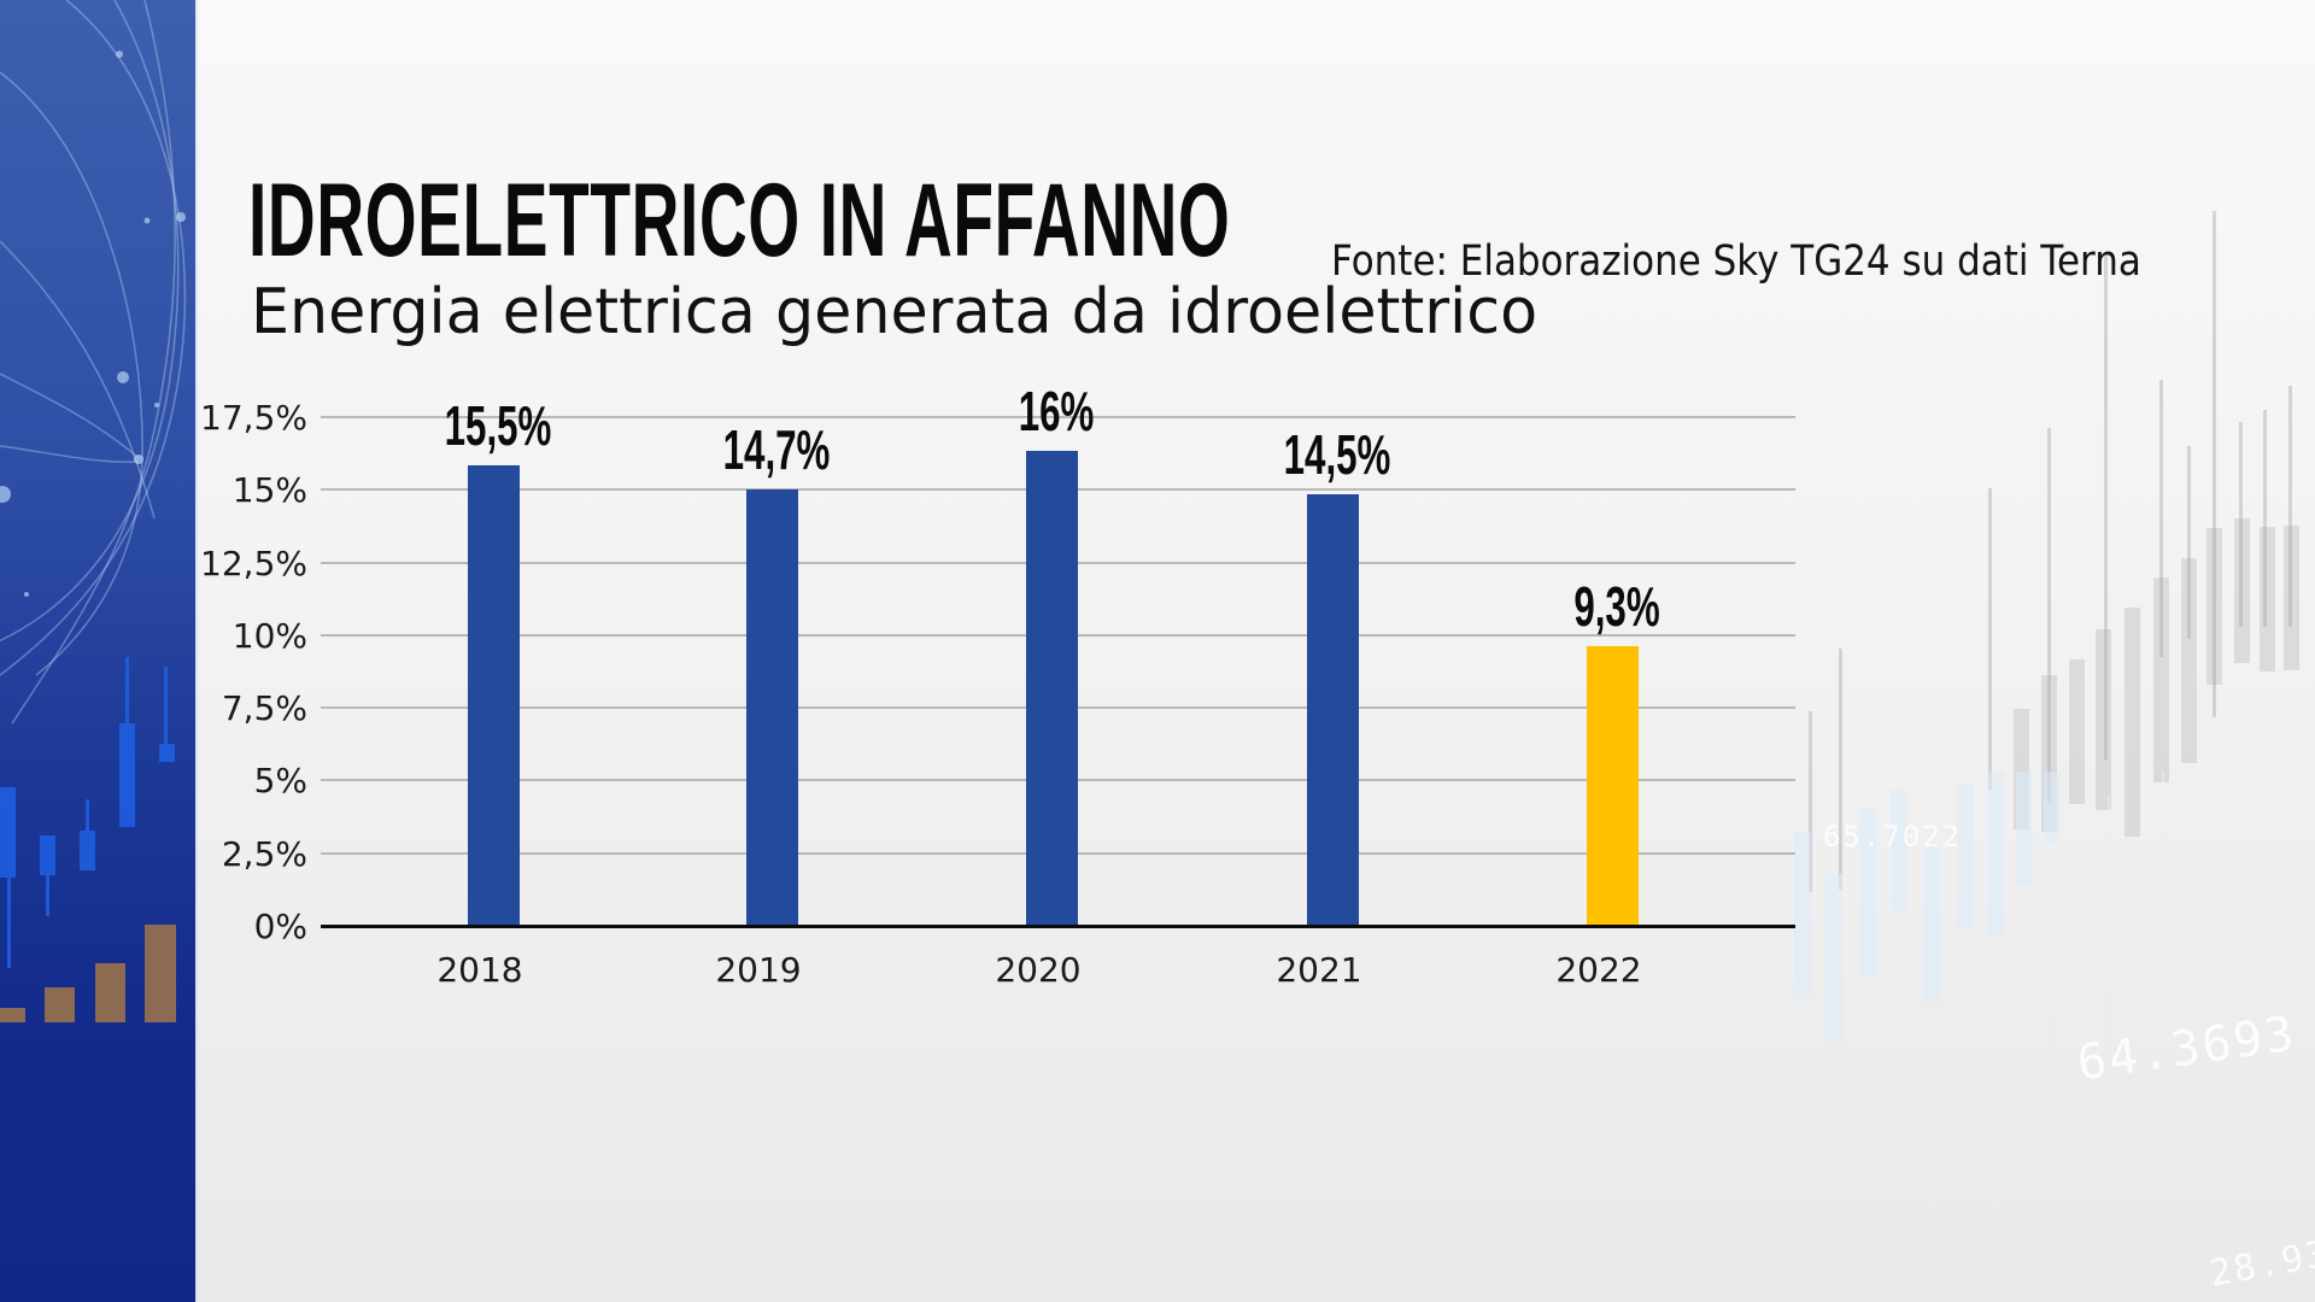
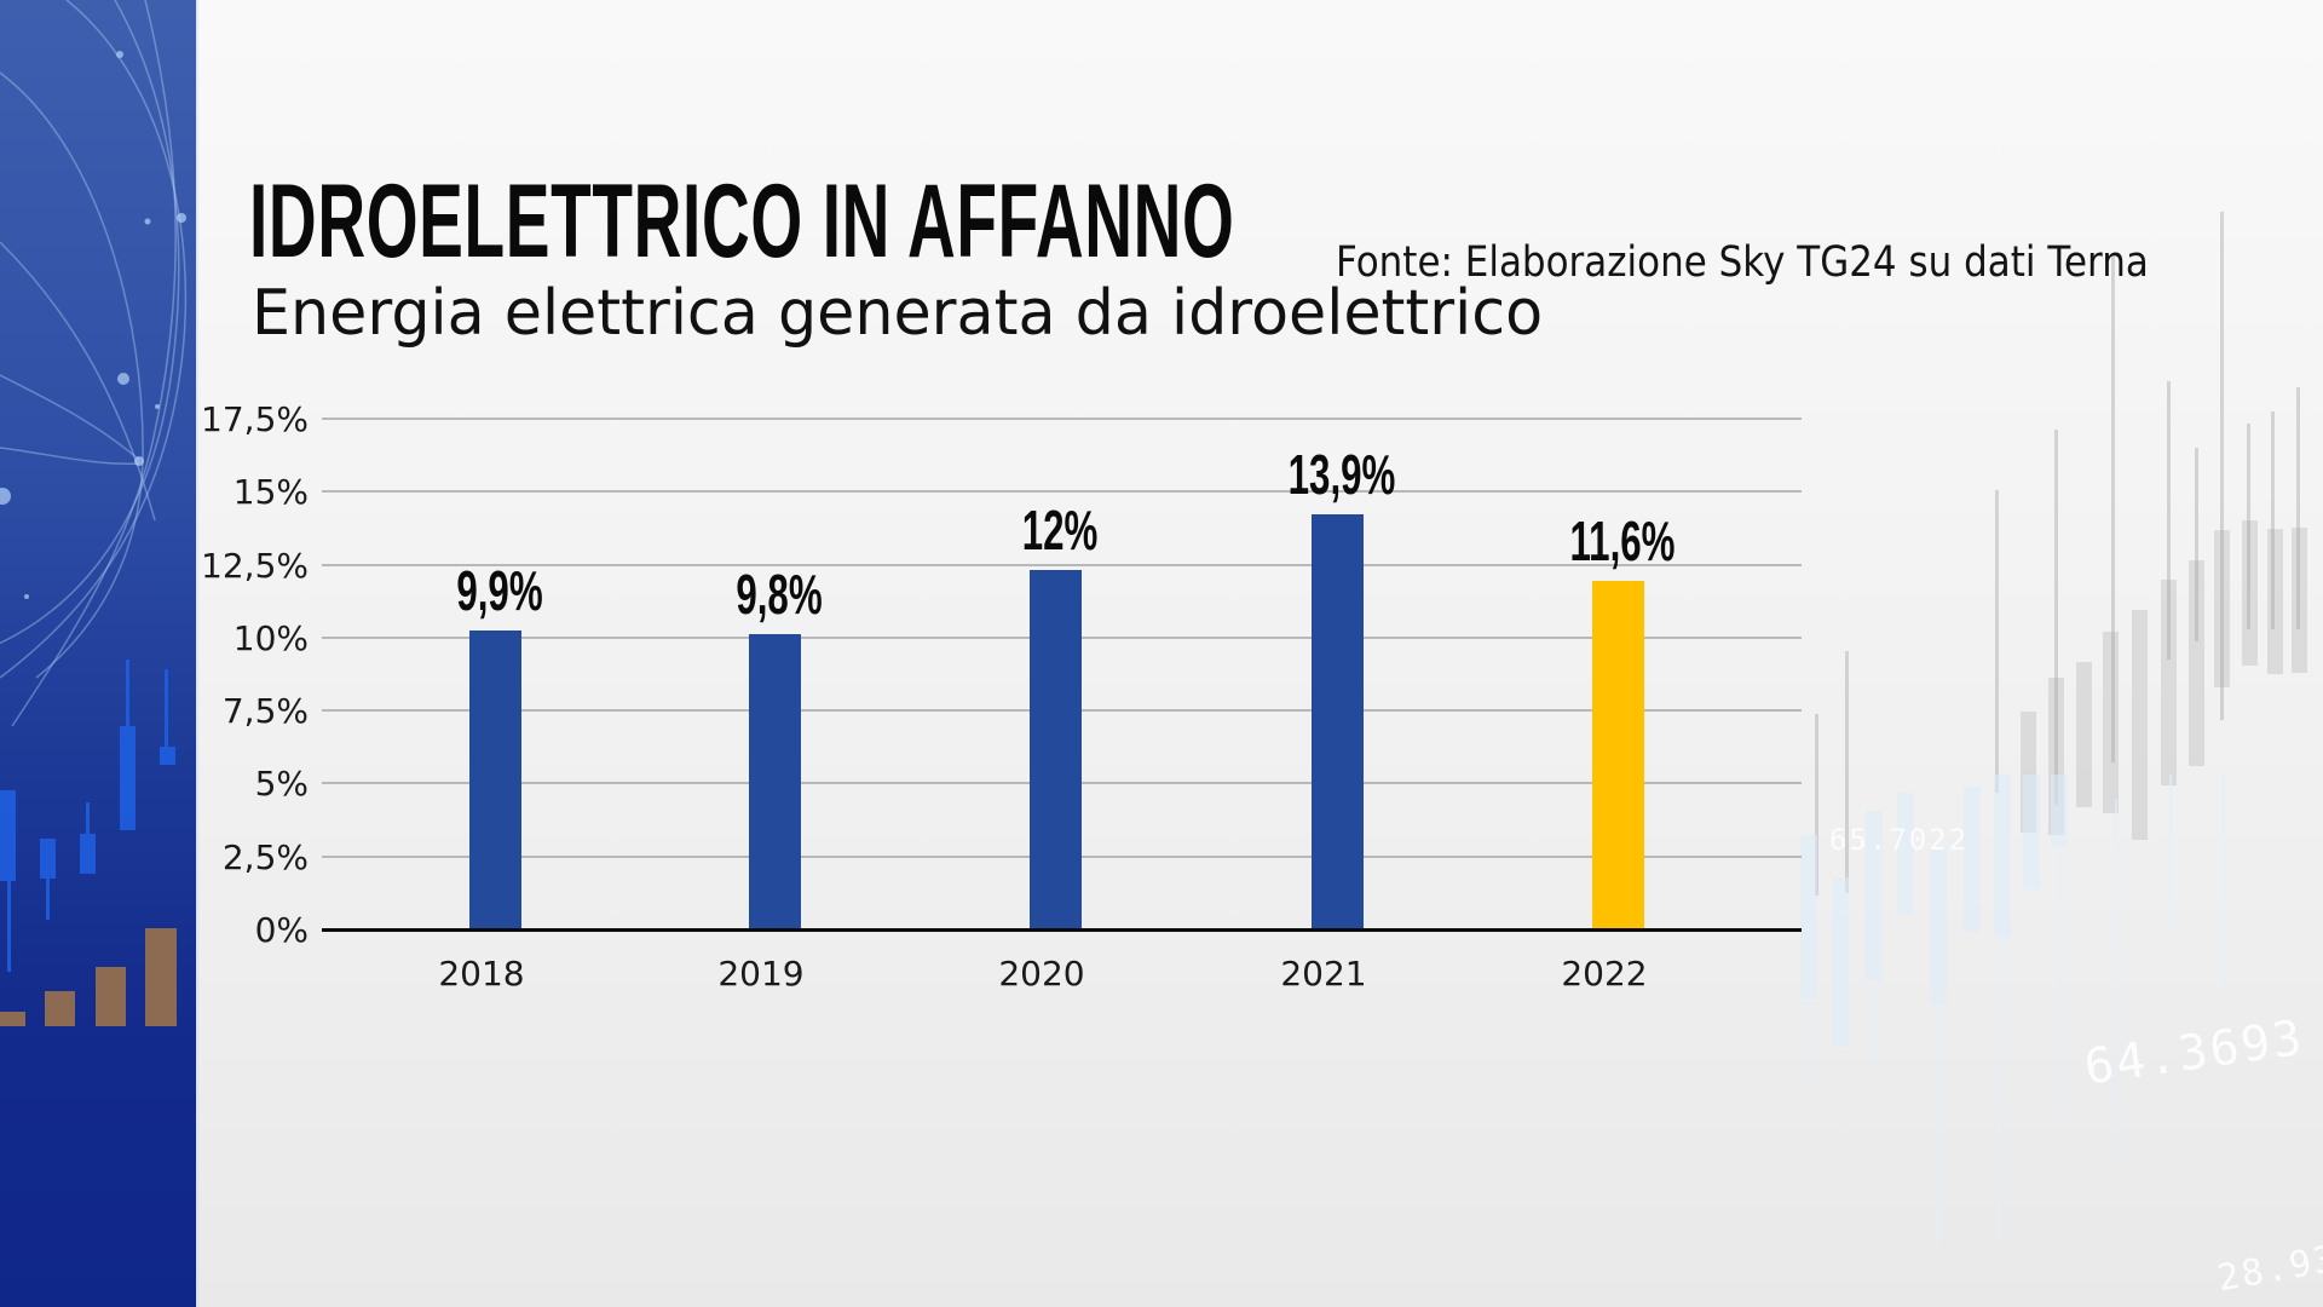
2018: 15,5% -> 9,9%
2019: 14,7% -> 9,8%
2020: 16% -> 12%
2021: 14,5% -> 13,9%
2022: 9,3% -> 11,6%
